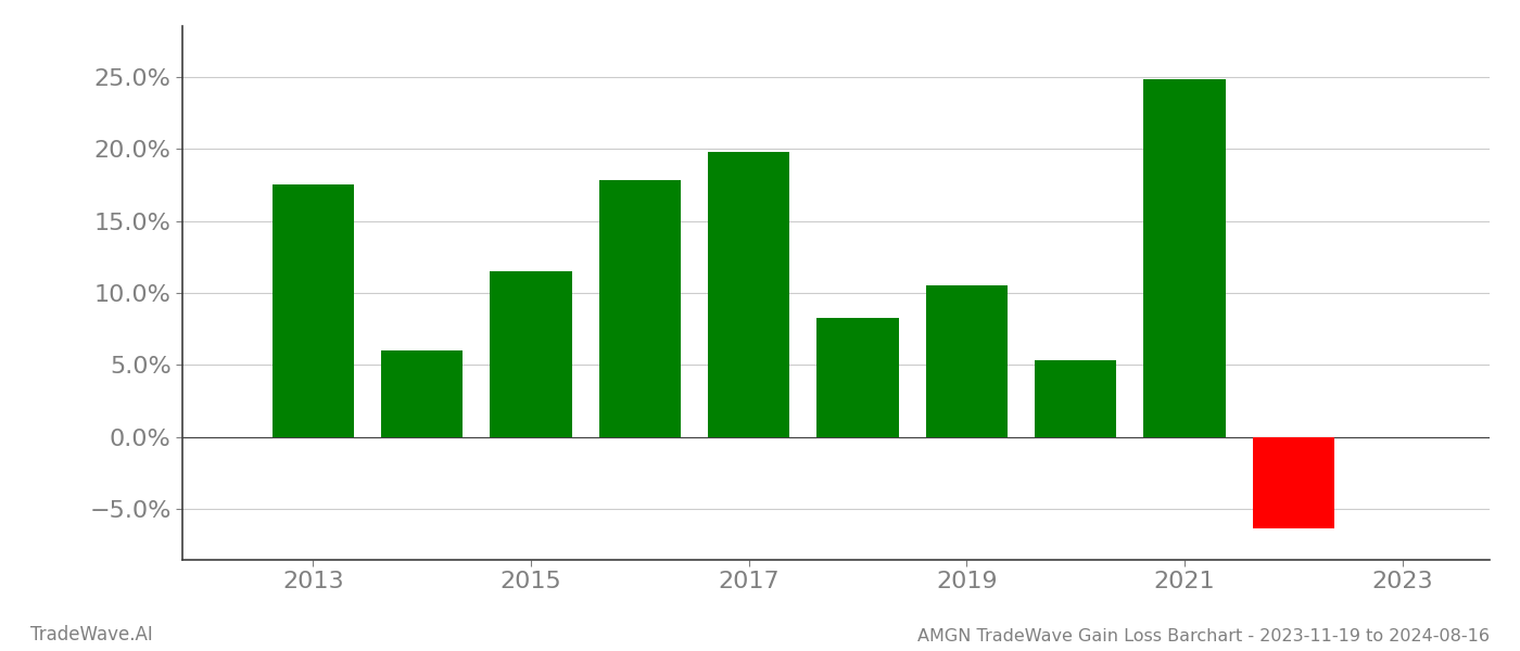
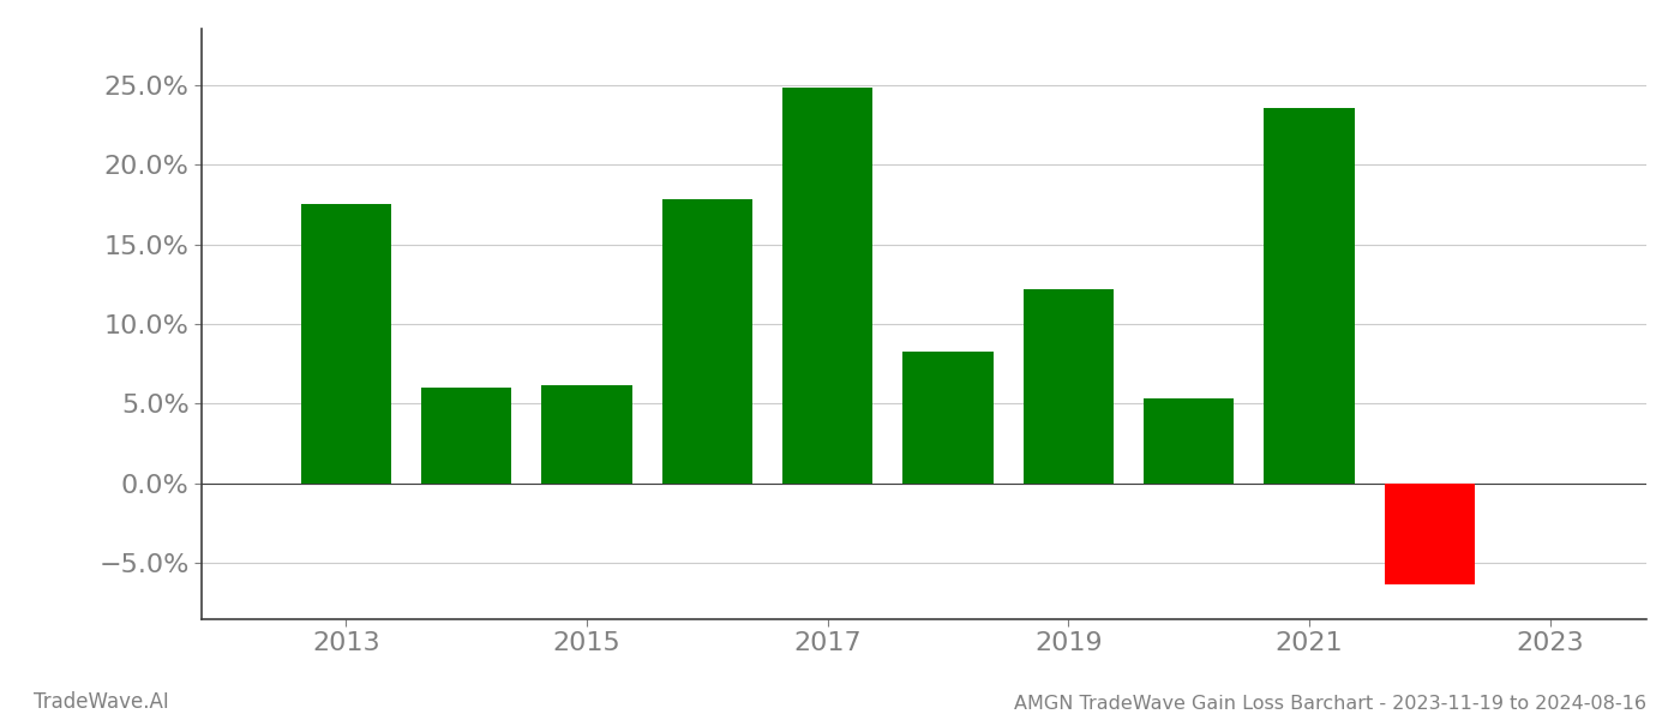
2015: 11.5% -> 6.2%
2017: 19.8% -> 24.8%
2019: 10.5% -> 12.2%
2021: 24.8% -> 23.5%
